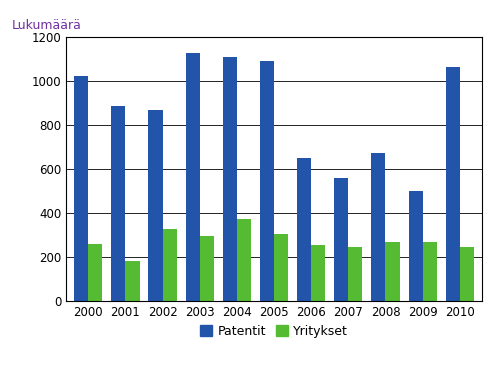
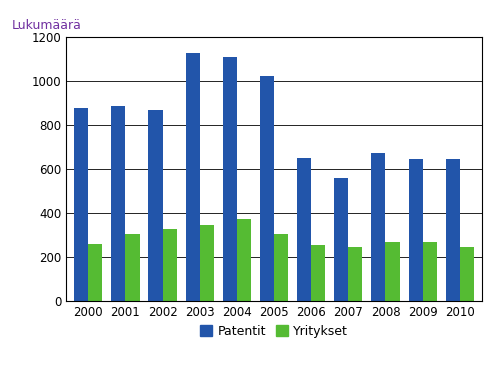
Patentit/2000: 1025 -> 878
Yritykset/2001: 185 -> 305
Yritykset/2003: 295 -> 348
Patentit/2005: 1090 -> 1025
Patentit/2009: 500 -> 648
Patentit/2010: 1065 -> 648
